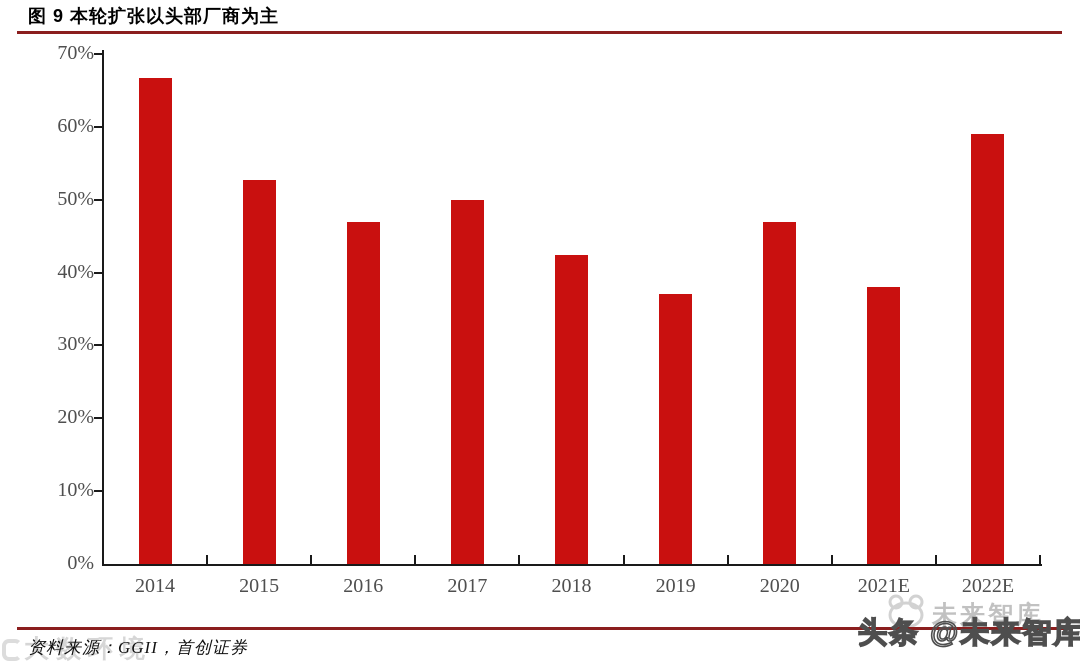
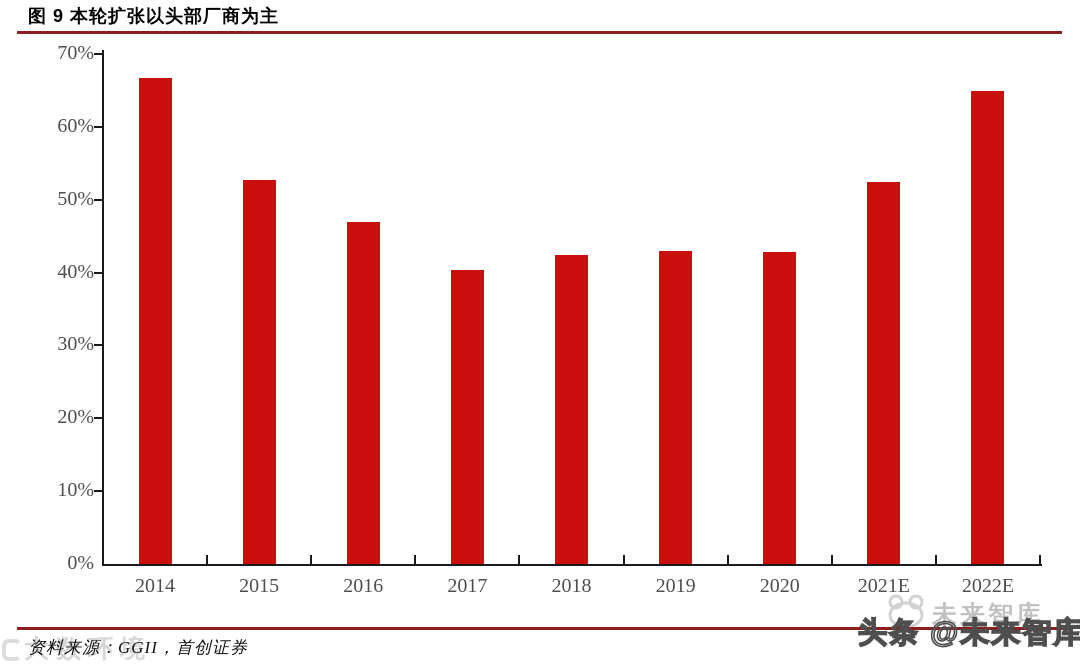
2017: 50% -> 40%
2019: 37% -> 43%
2020: 47% -> 43%
2021E: 38% -> 52%
2022E: 59% -> 65%
